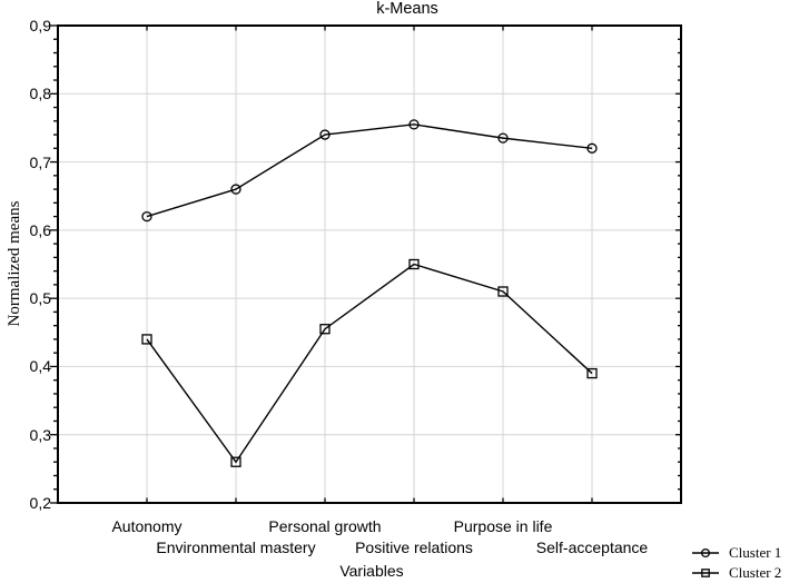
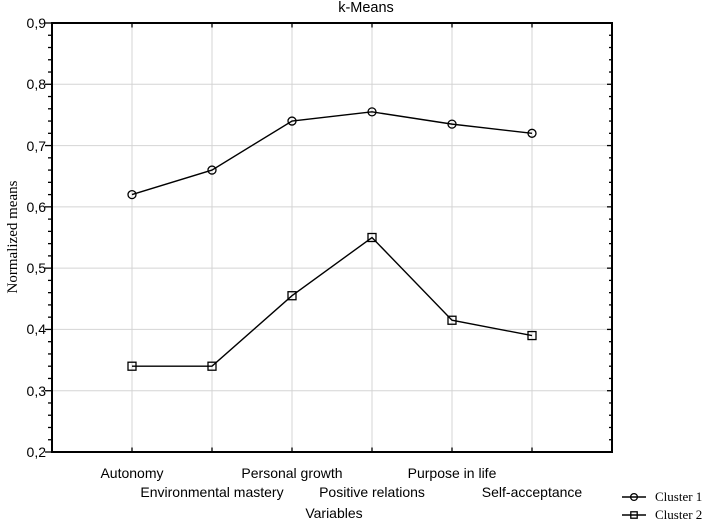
Cluster 2/Autonomy: 0,44 -> 0,34
Cluster 2/Environmental mastery: 0,26 -> 0,34
Cluster 2/Purpose in life: 0,51 -> 0,41
